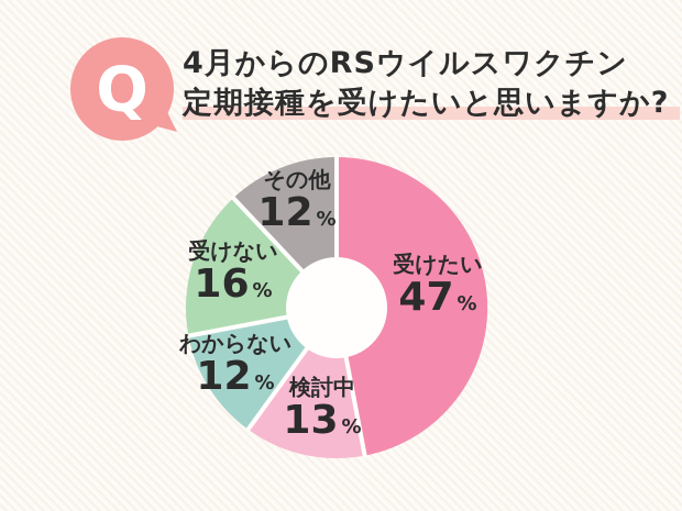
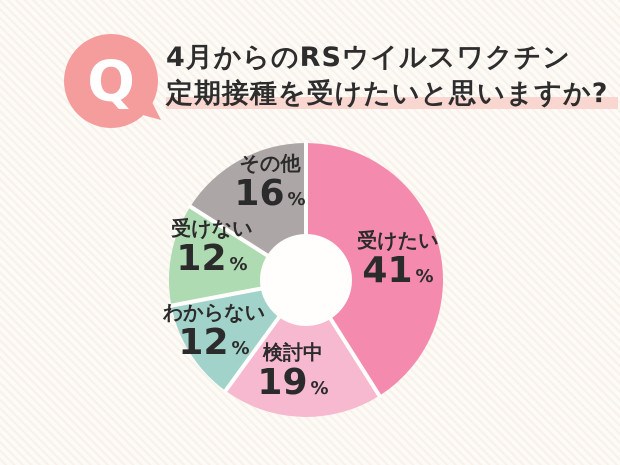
受けたい: 47 -> 41
検討中: 13 -> 19
受けない: 16 -> 12
その他: 12 -> 16
